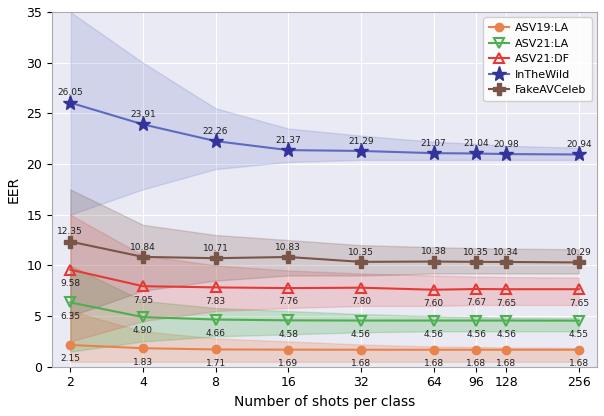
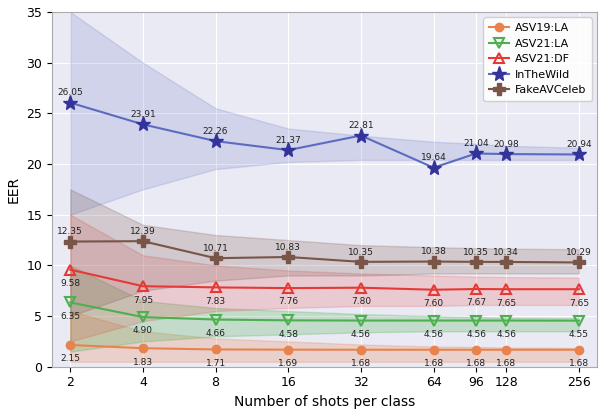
FakeAVCeleb/4: 10.84 -> 12.39
InTheWild/32: 21.29 -> 22.81
InTheWild/64: 21.07 -> 19.64
